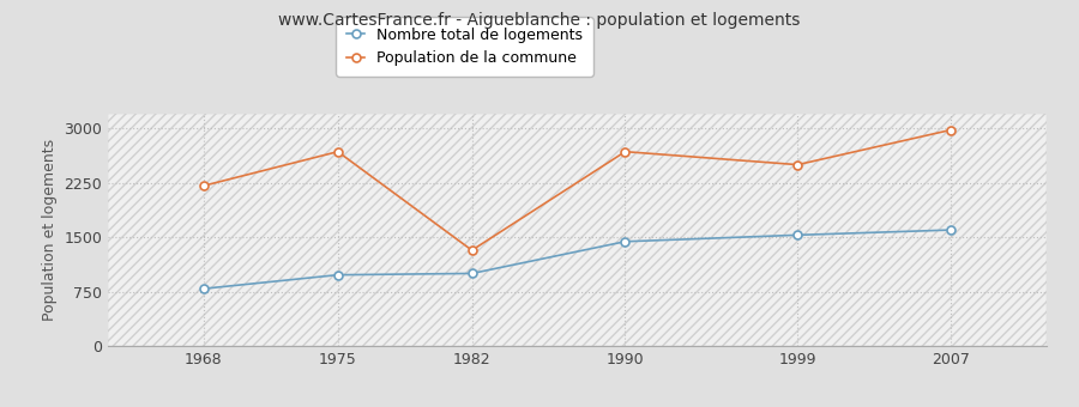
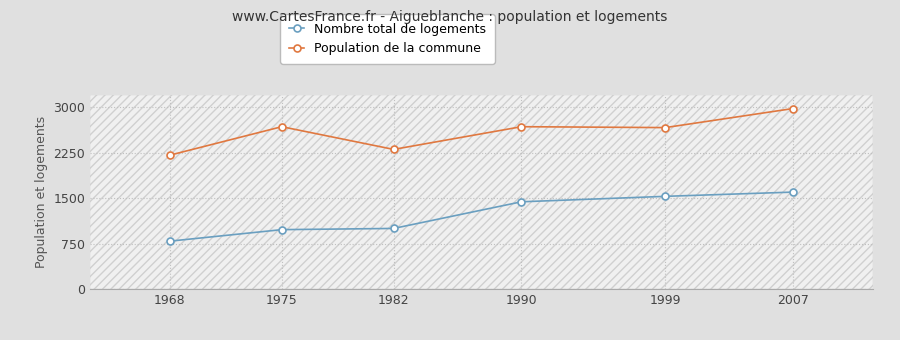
Population de la commune/1982: 1320 -> 2300
Population de la commune/1999: 2500 -> 2660
